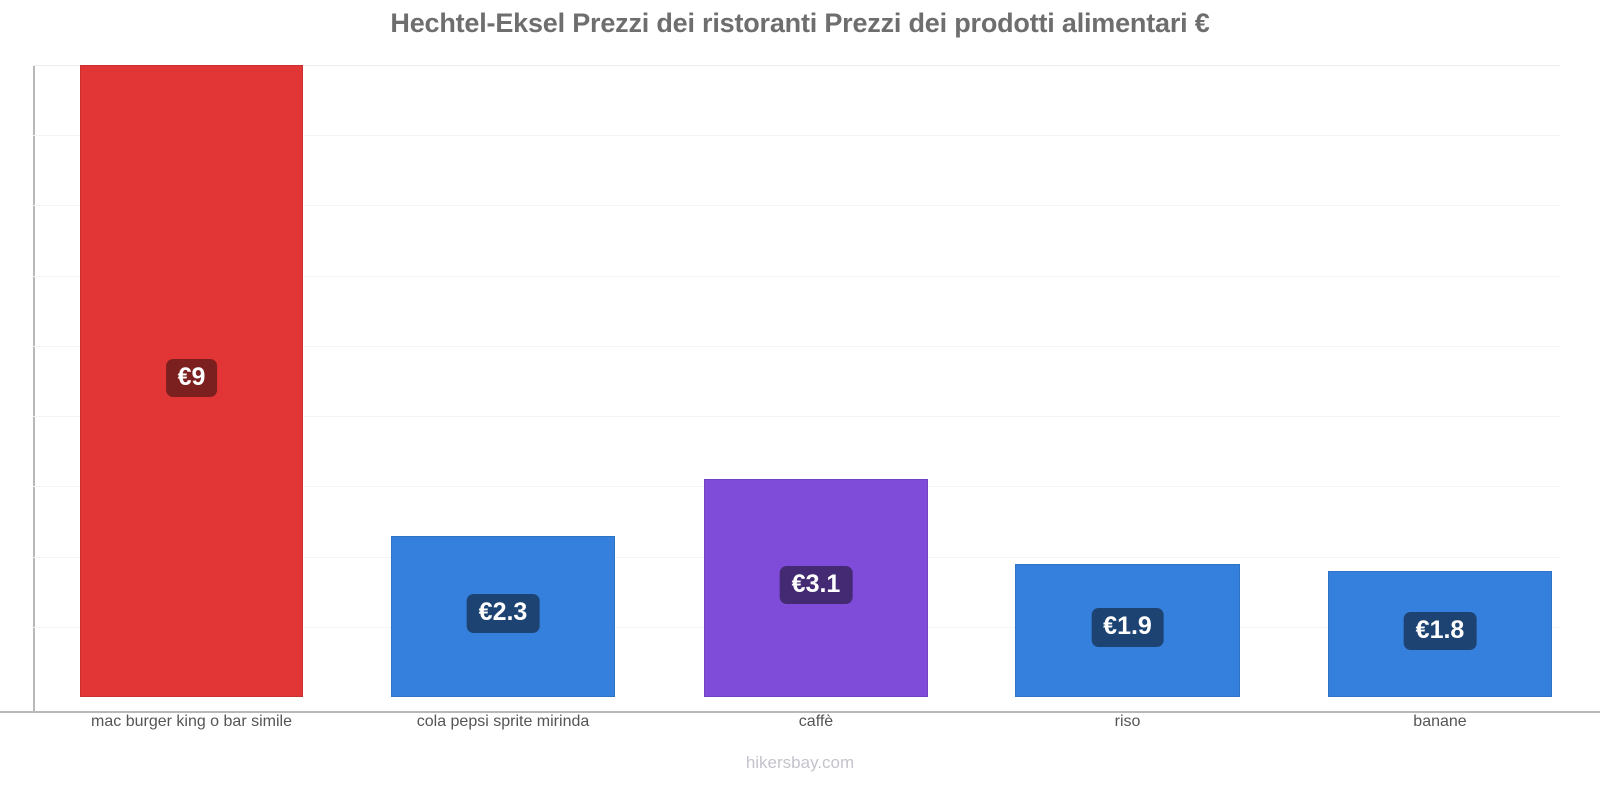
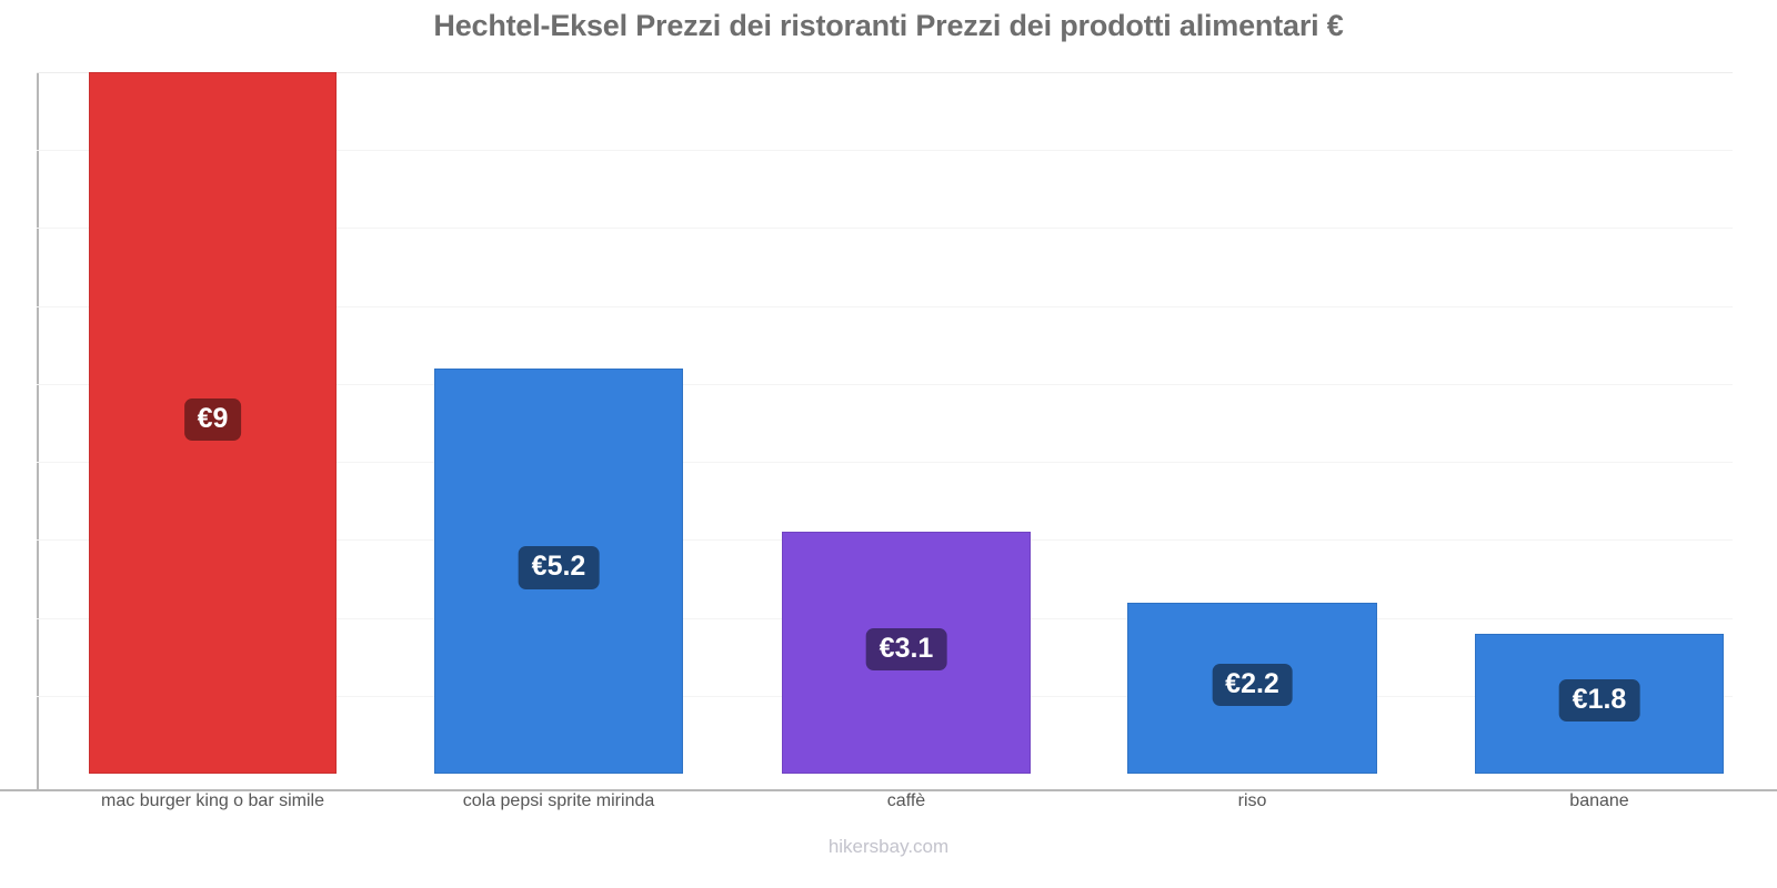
cola pepsi sprite mirinda: €2.3 -> €5.2
riso: €1.9 -> €2.2
